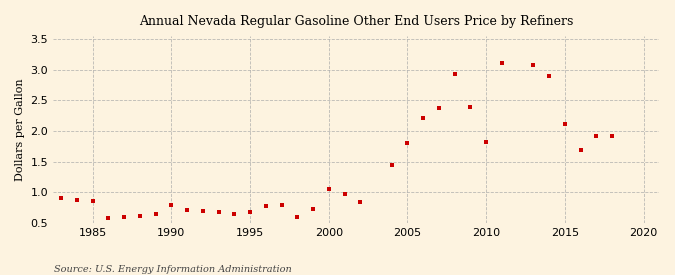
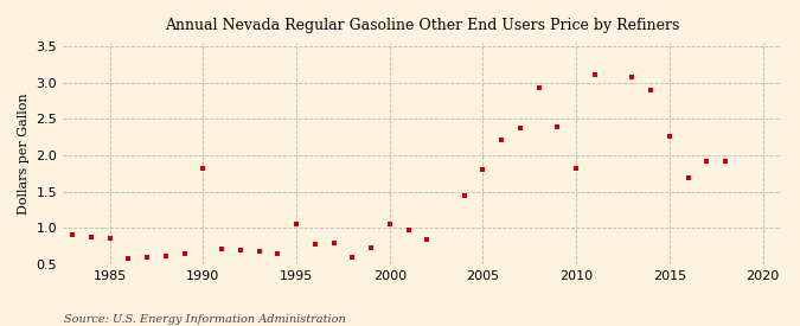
1990: 0.80 -> 1.82
1995: 0.68 -> 1.06
2015: 2.12 -> 2.26
